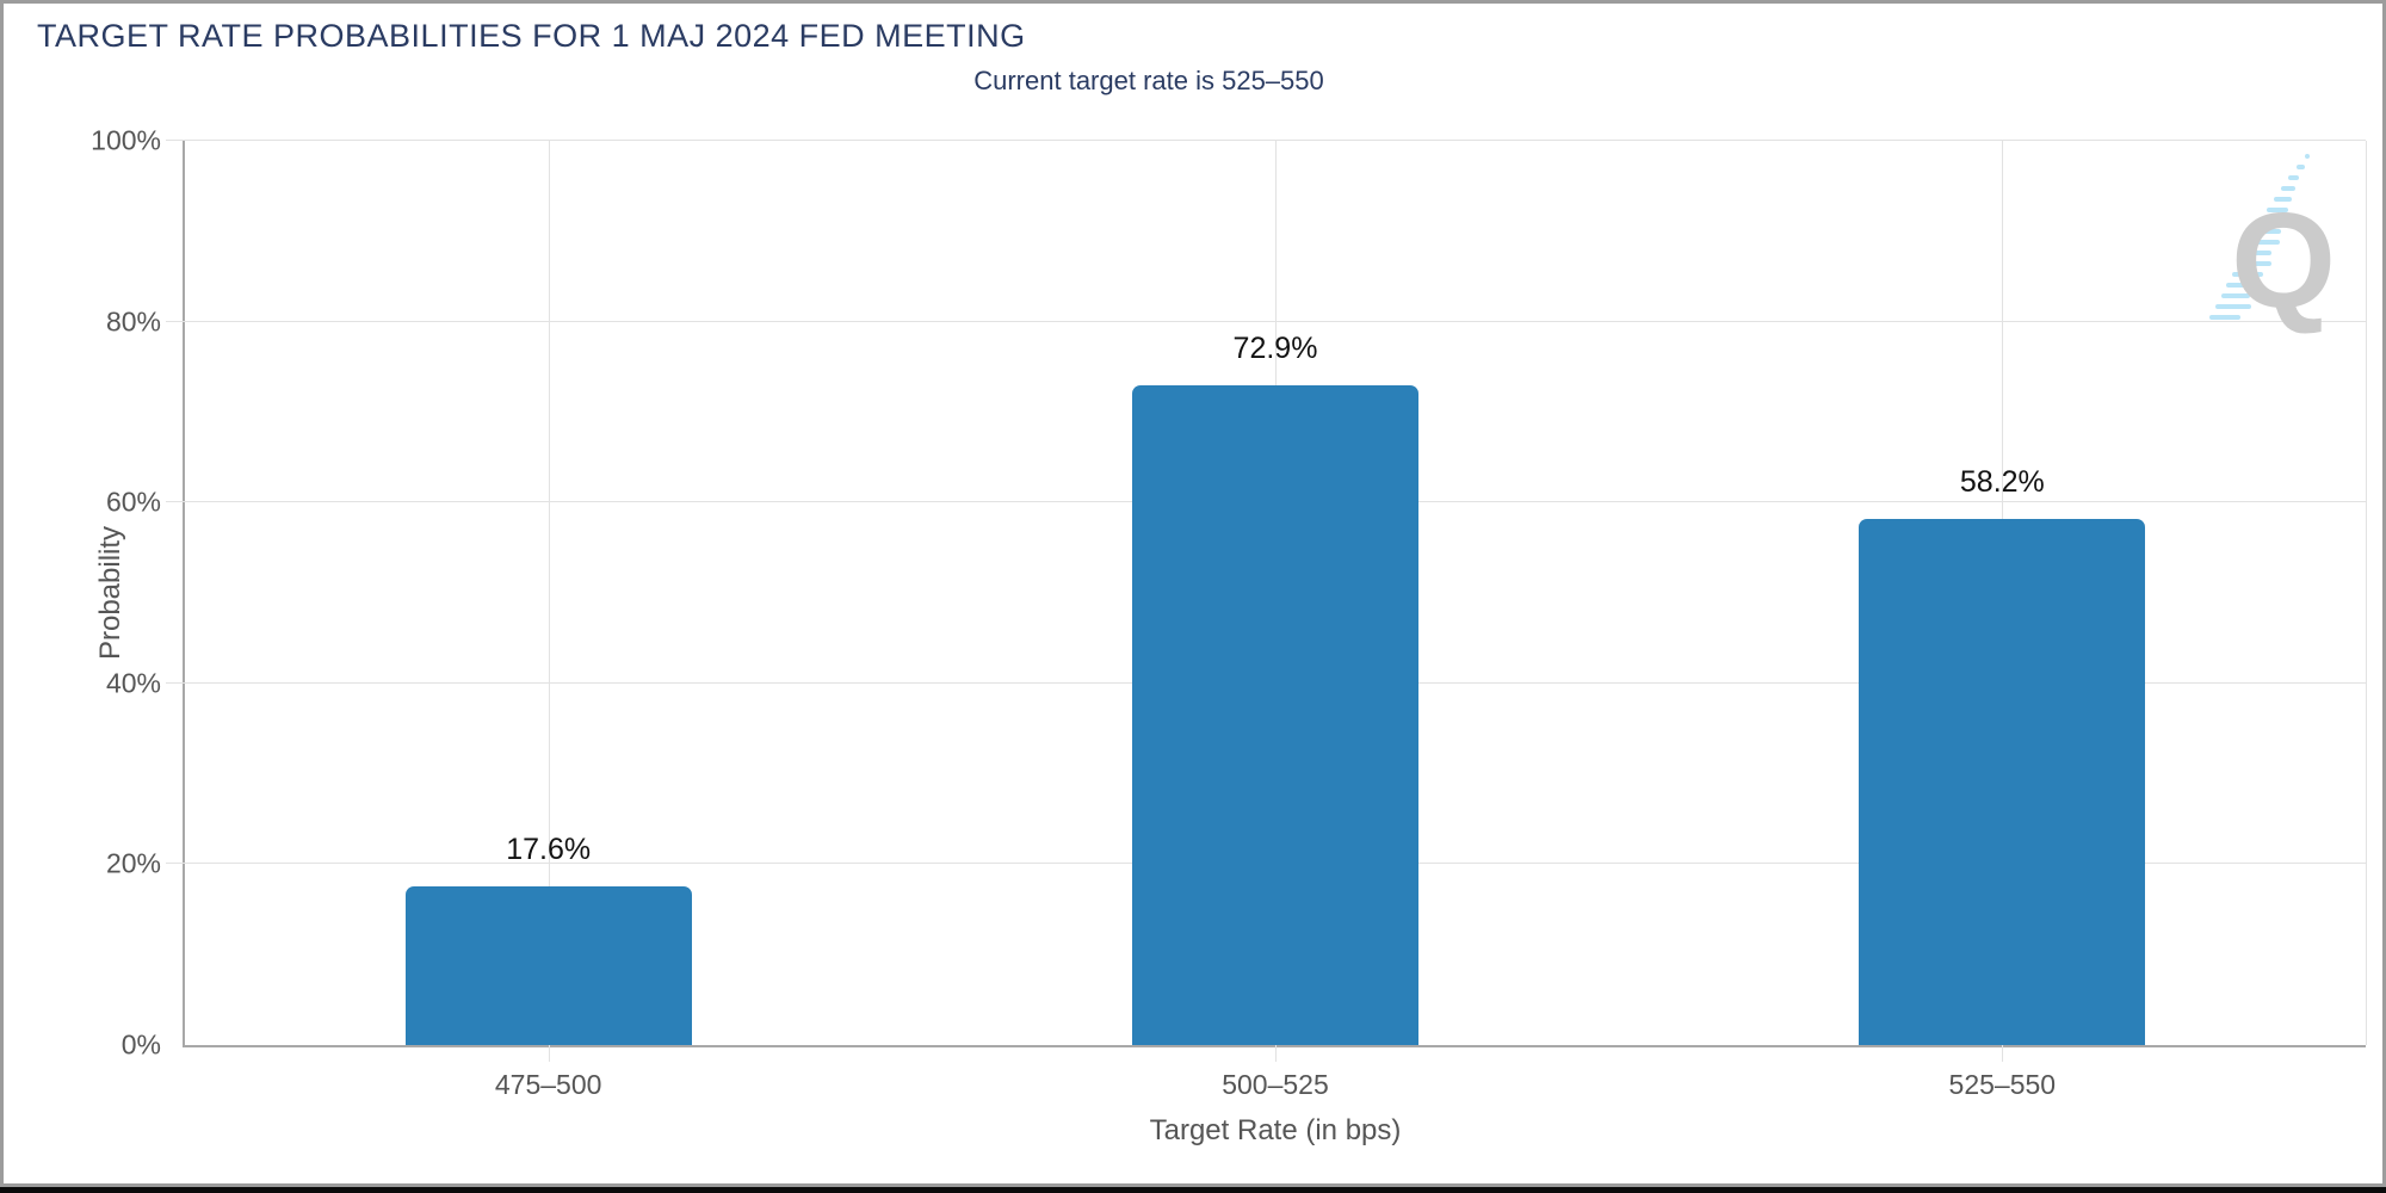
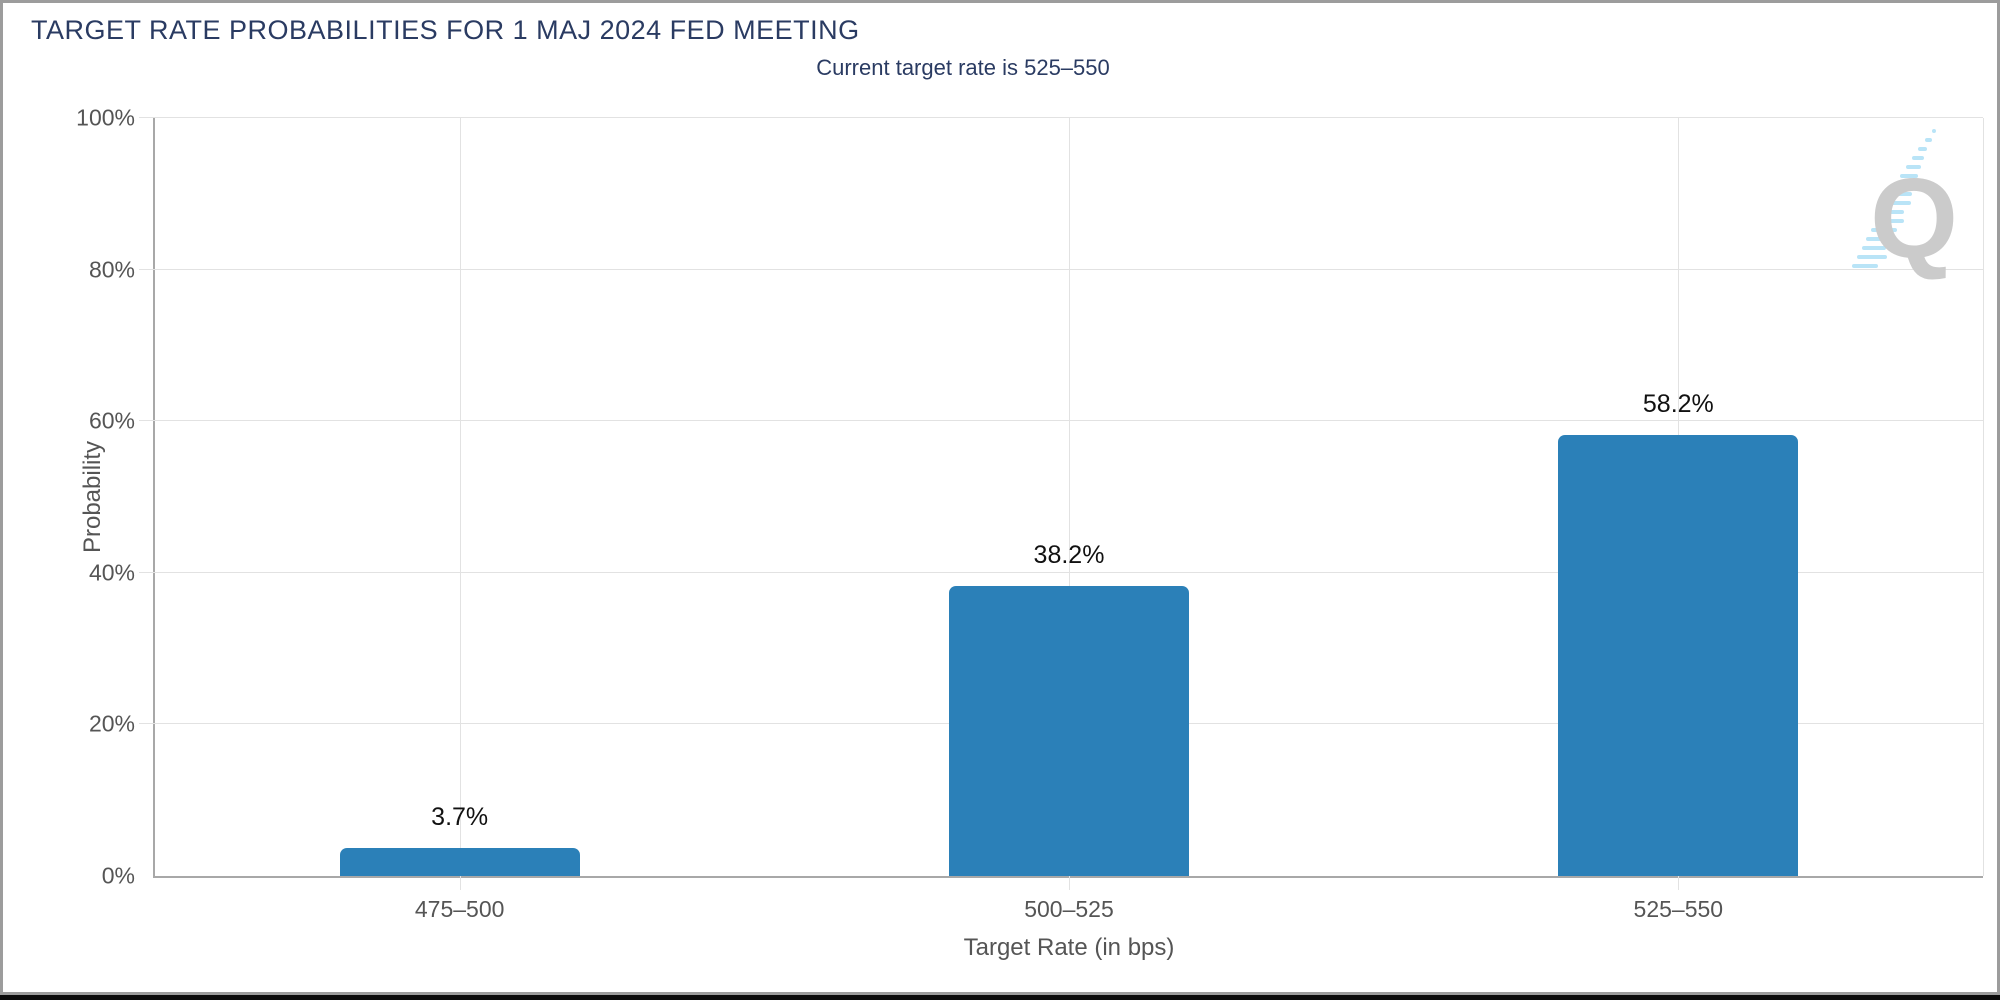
475–500: 17.6% -> 3.7%
500–525: 72.9% -> 38.2%
